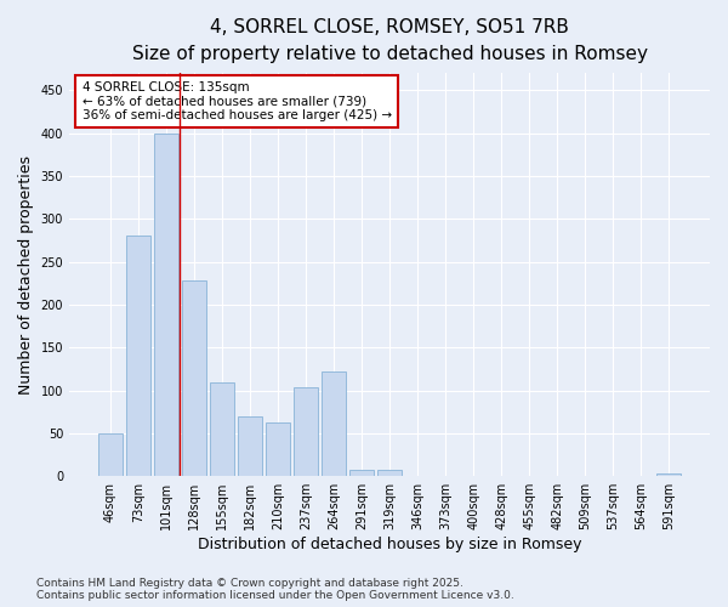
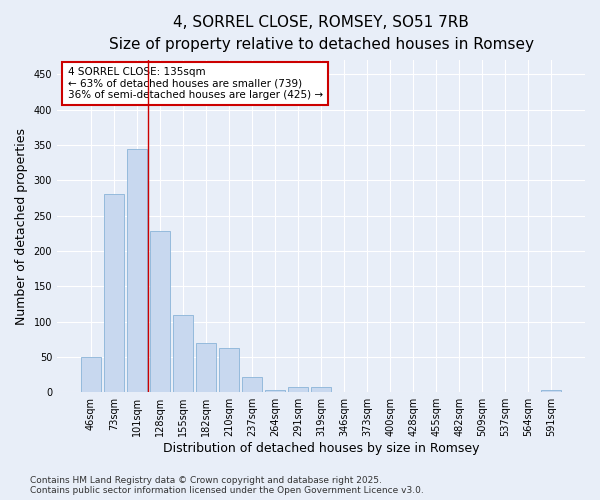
101sqm: 400 -> 345
237sqm: 104 -> 22
264sqm: 122 -> 3
